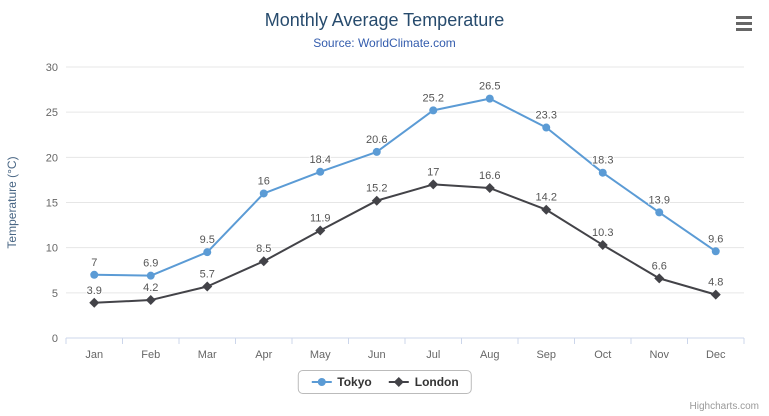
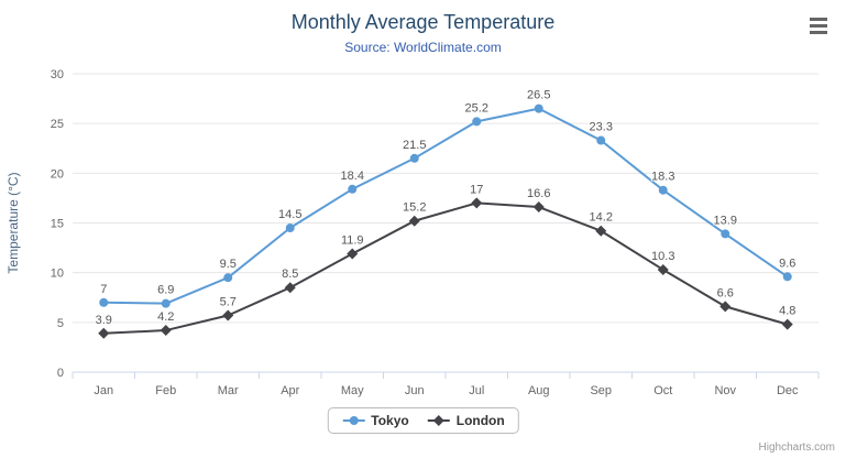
Tokyo/Apr: 16 -> 14.5
Tokyo/Jun: 20.6 -> 21.5
